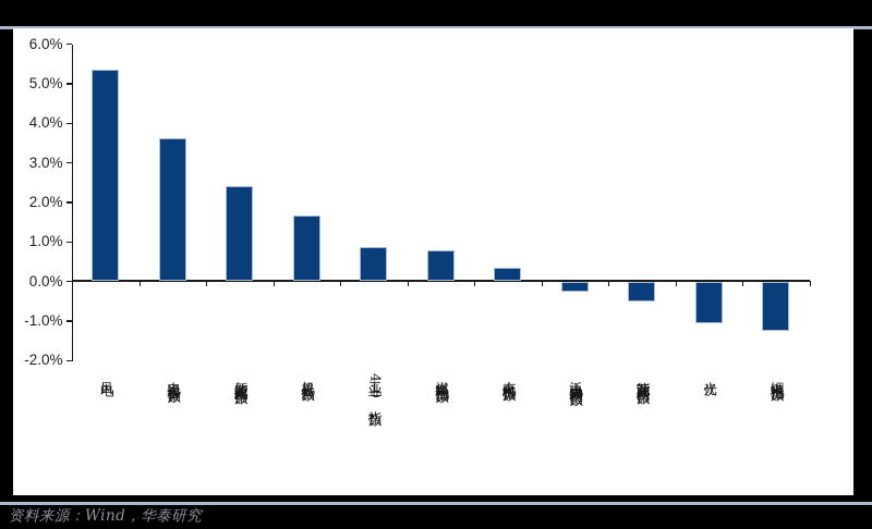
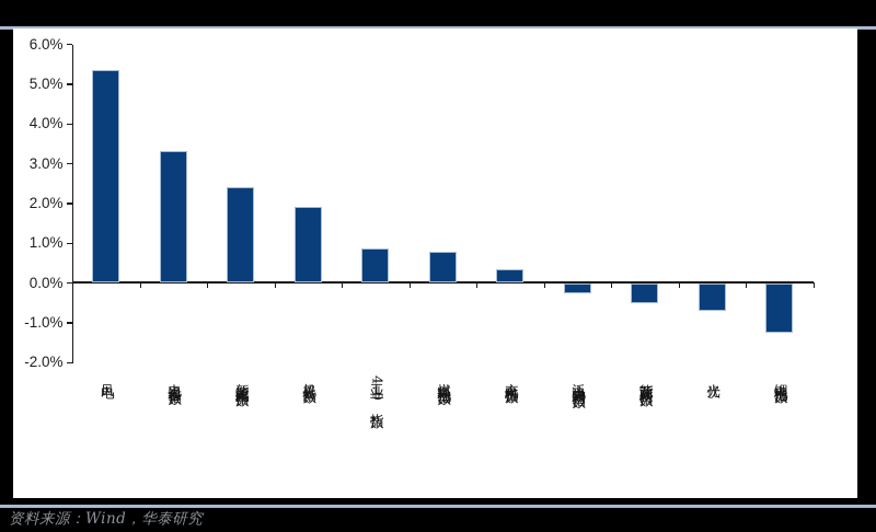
电力设备指数: 3.6% -> 3.3%
机器人指数: 1.6% -> 1.9%
光伏: -1.1% -> -0.7%
